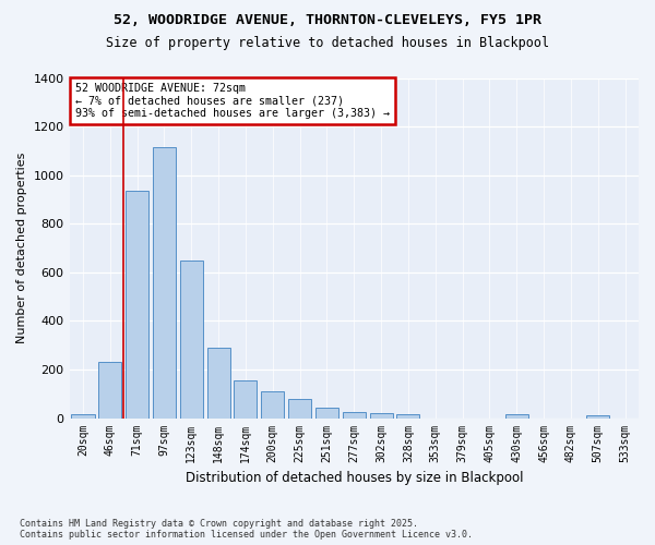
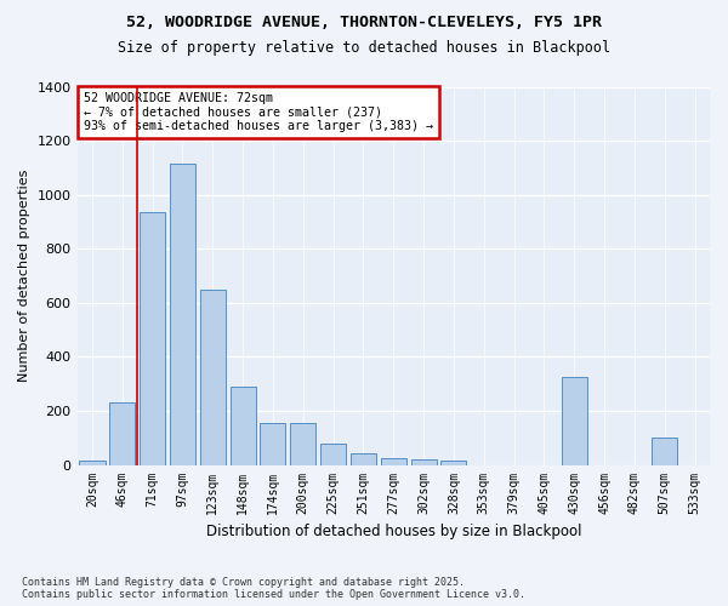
200sqm: 110 -> 155
430sqm: 15 -> 325
507sqm: 12 -> 100
